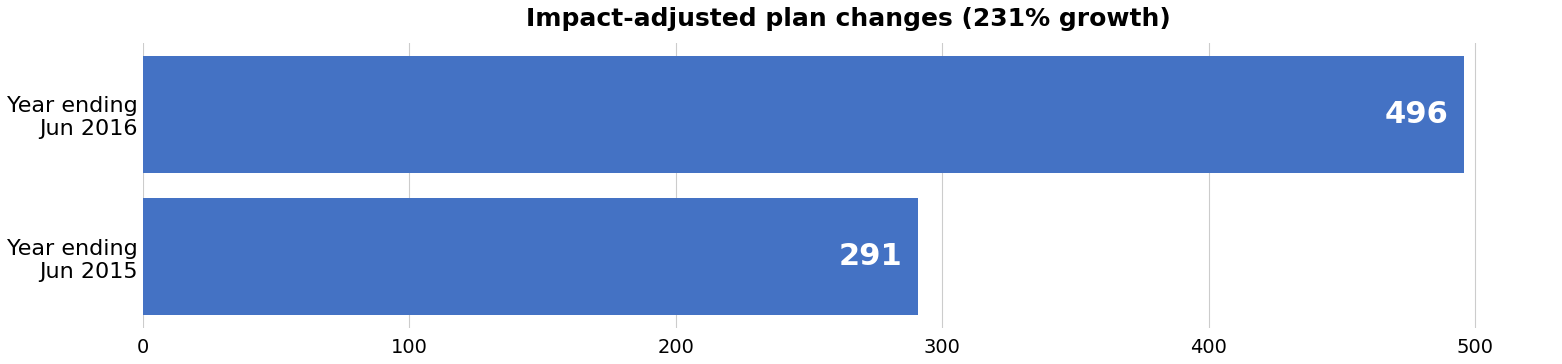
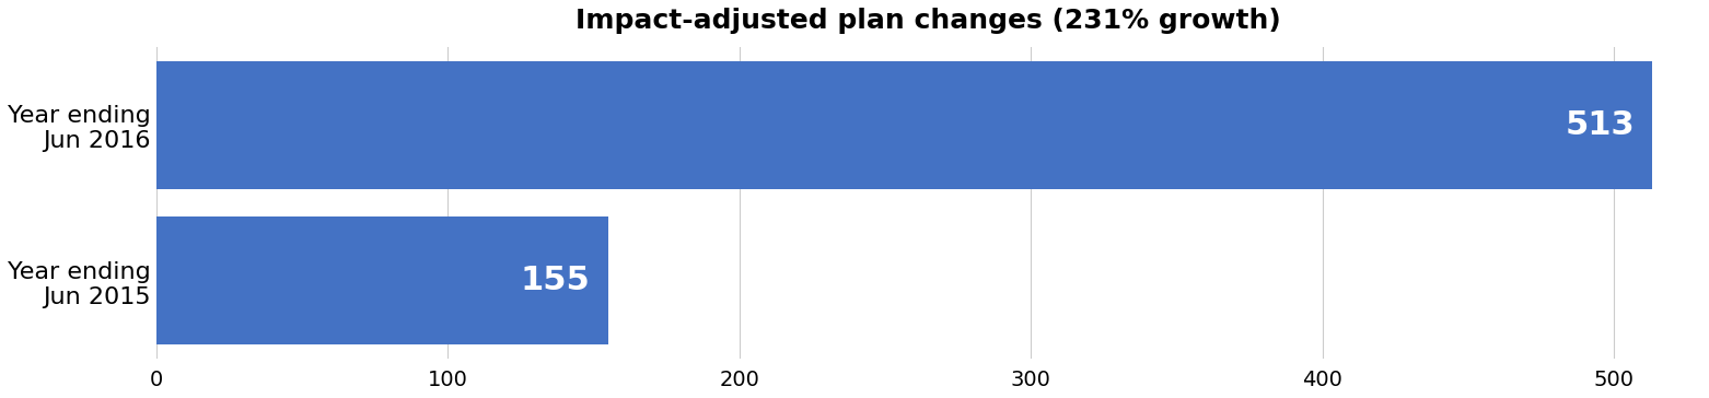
Year ending Jun 2016: 496 -> 513
Year ending Jun 2015: 291 -> 155
